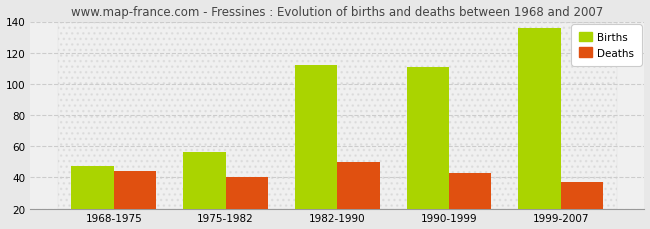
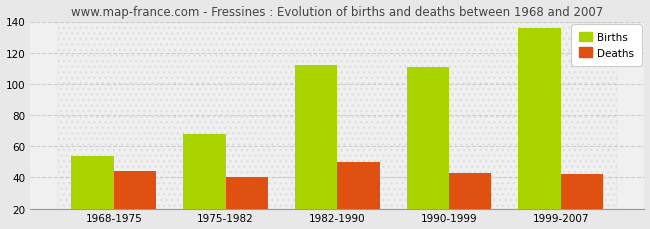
Births/1968-1975: 47 -> 54
Births/1975-1982: 56 -> 68
Deaths/1999-2007: 37 -> 42
